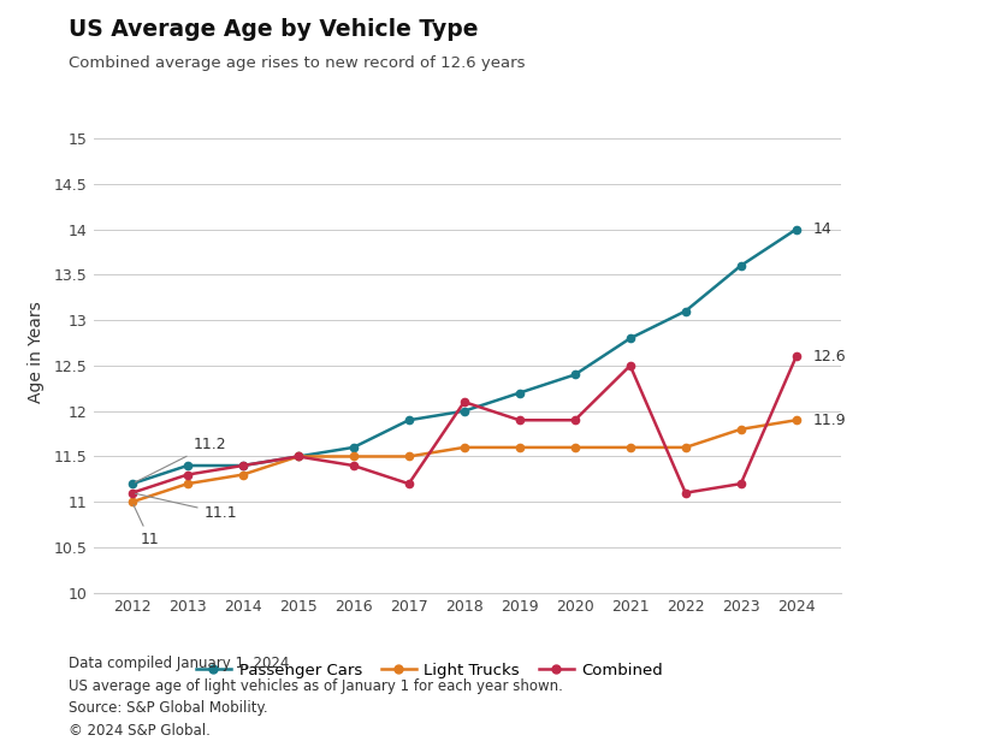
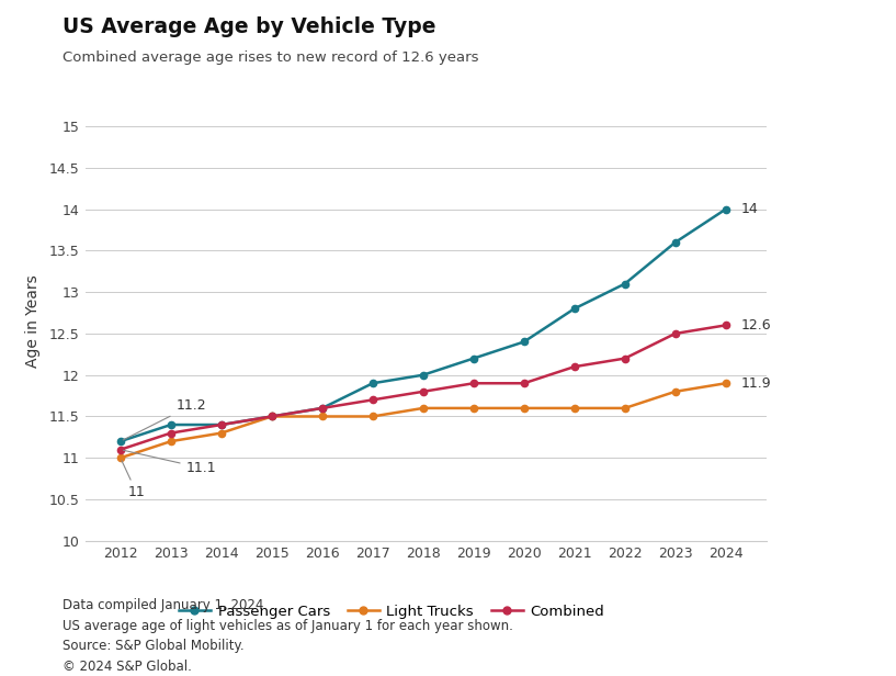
Combined/2016: 11.4 -> 11.6
Combined/2017: 11.2 -> 11.7
Combined/2018: 12.1 -> 11.8
Combined/2021: 12.5 -> 12.1
Combined/2022: 11.1 -> 12.2
Combined/2023: 11.2 -> 12.5
